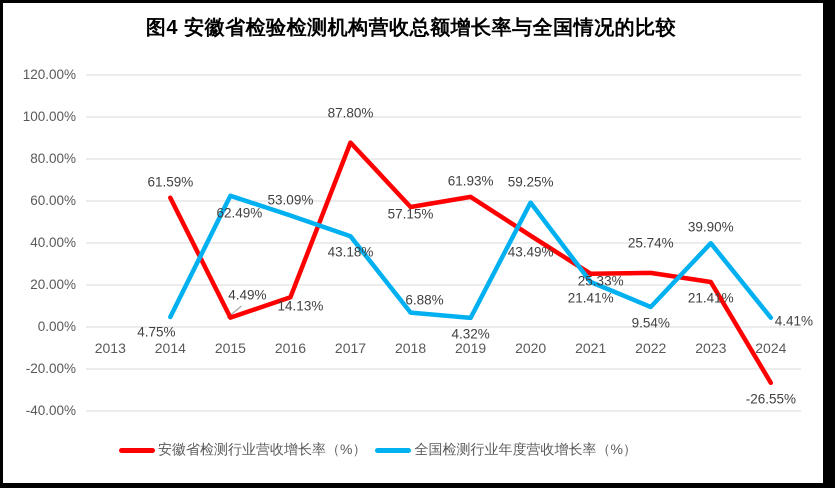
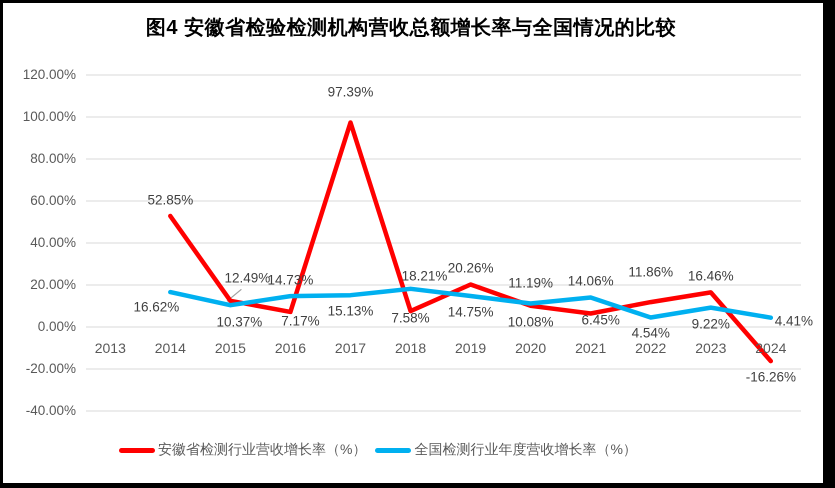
安徽省检测行业营收增长率（%）/2014: 61.59% -> 52.85%
全国检测行业年度营收增长率（%）/2014: 4.75% -> 16.62%
安徽省检测行业营收增长率（%）/2015: 4.49% -> 12.49%
全国检测行业年度营收增长率（%）/2015: 62.49% -> 10.37%
安徽省检测行业营收增长率（%）/2016: 14.13% -> 7.17%
全国检测行业年度营收增长率（%）/2016: 53.09% -> 14.73%
安徽省检测行业营收增长率（%）/2017: 87.80% -> 97.39%
全国检测行业年度营收增长率（%）/2017: 43.18% -> 15.13%
安徽省检测行业营收增长率（%）/2018: 57.15% -> 7.58%
全国检测行业年度营收增长率（%）/2018: 6.88% -> 18.21%
安徽省检测行业营收增长率（%）/2019: 61.93% -> 20.26%
全国检测行业年度营收增长率（%）/2019: 4.32% -> 14.75%
安徽省检测行业营收增长率（%）/2020: 43.49% -> 10.08%
全国检测行业年度营收增长率（%）/2020: 59.25% -> 11.19%
安徽省检测行业营收增长率（%）/2021: 25.33% -> 6.45%
全国检测行业年度营收增长率（%）/2021: 21.41% -> 14.06%
安徽省检测行业营收增长率（%）/2022: 25.74% -> 11.86%
全国检测行业年度营收增长率（%）/2022: 9.54% -> 4.54%
安徽省检测行业营收增长率（%）/2023: 21.41% -> 16.46%
全国检测行业年度营收增长率（%）/2023: 39.90% -> 9.22%
安徽省检测行业营收增长率（%）/2024: -26.55% -> -16.26%
